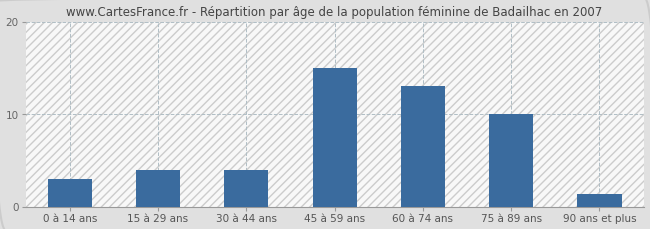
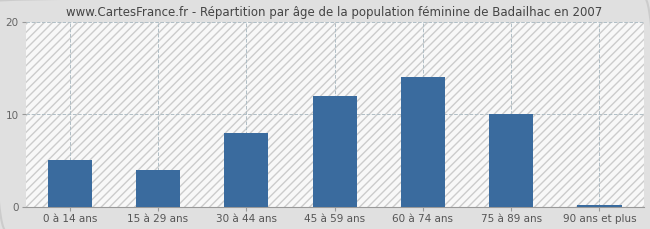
0 à 14 ans: 3.0 -> 5.0
30 à 44 ans: 4.0 -> 8.0
45 à 59 ans: 15.0 -> 12.0
60 à 74 ans: 13.0 -> 14.0
90 ans et plus: 1.4 -> 0.2
